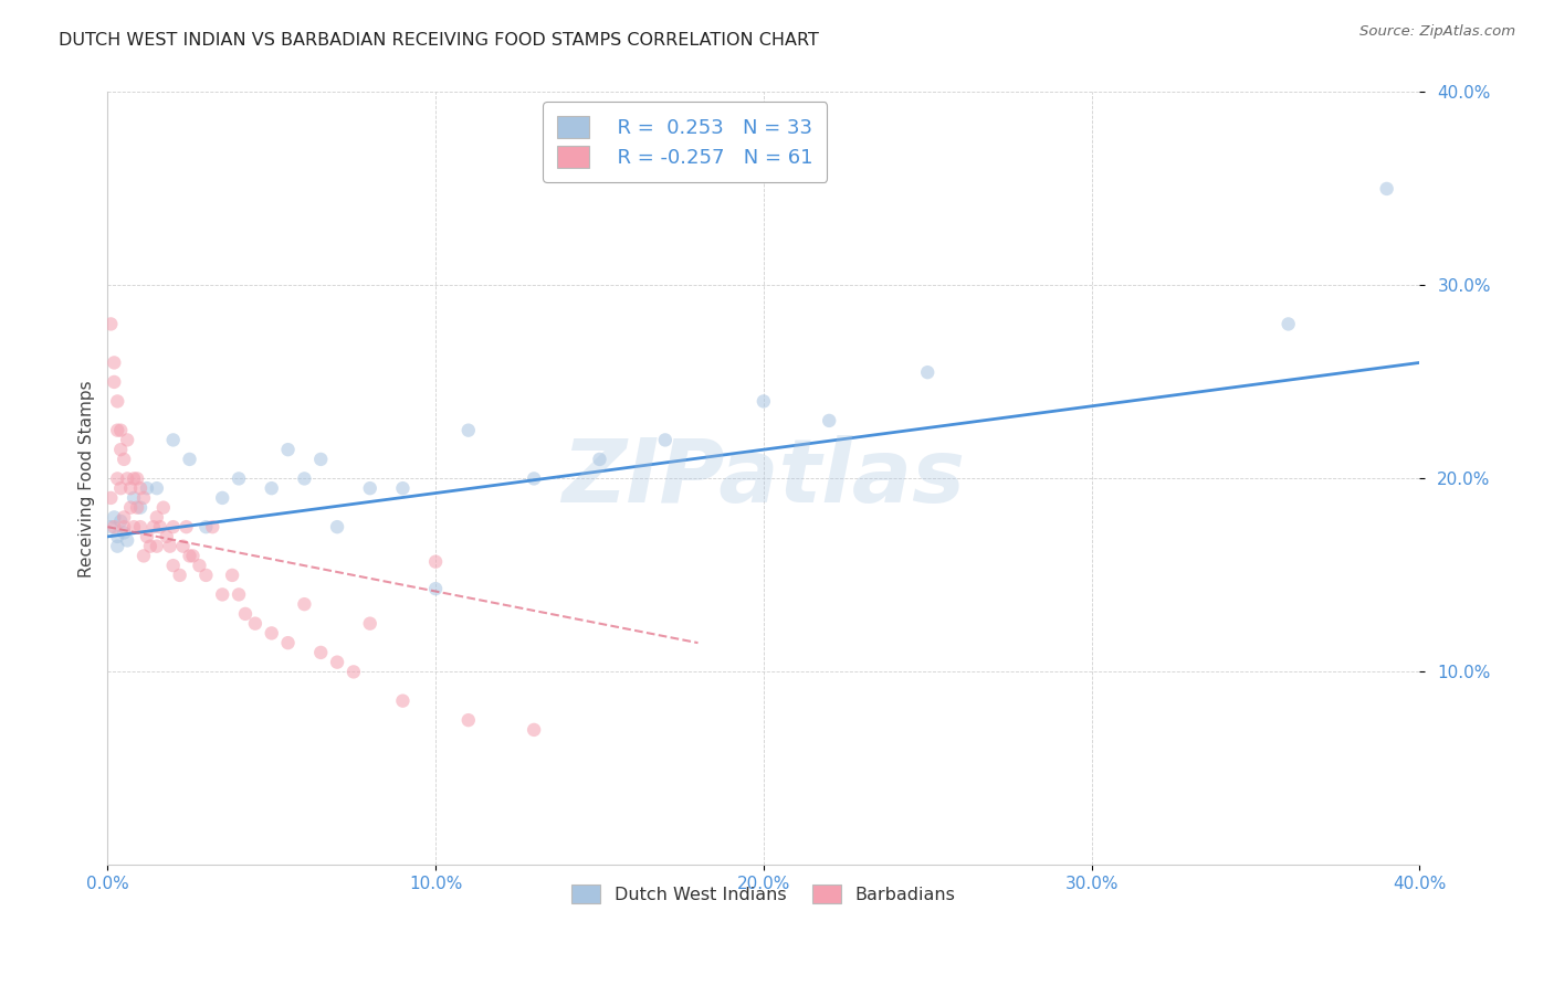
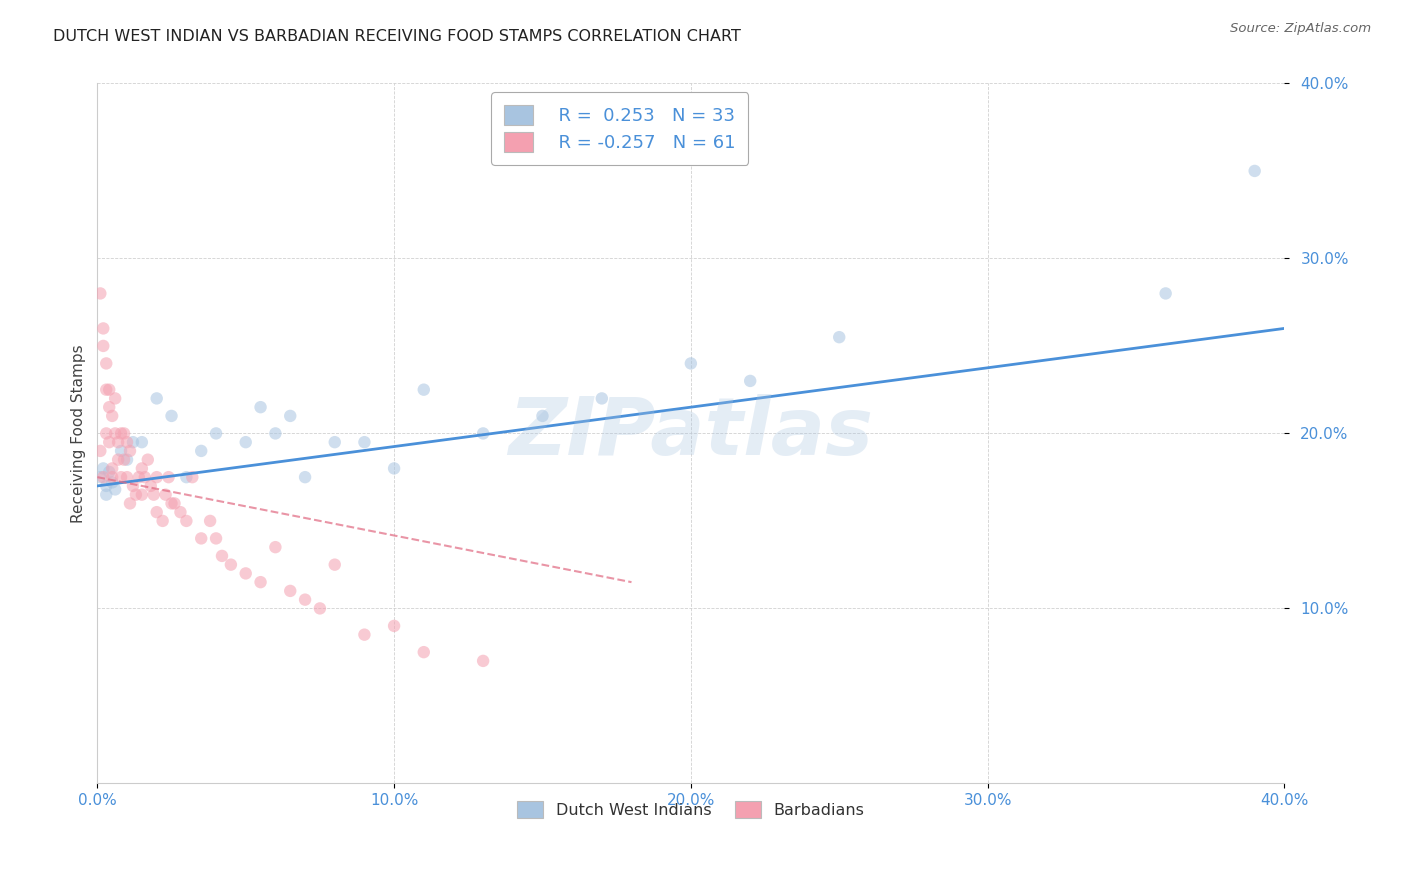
Dutch West Indians/10.0%: 14.3% -> 18.0%
Barbadians/10.0%: 15.7% -> 9.0%
